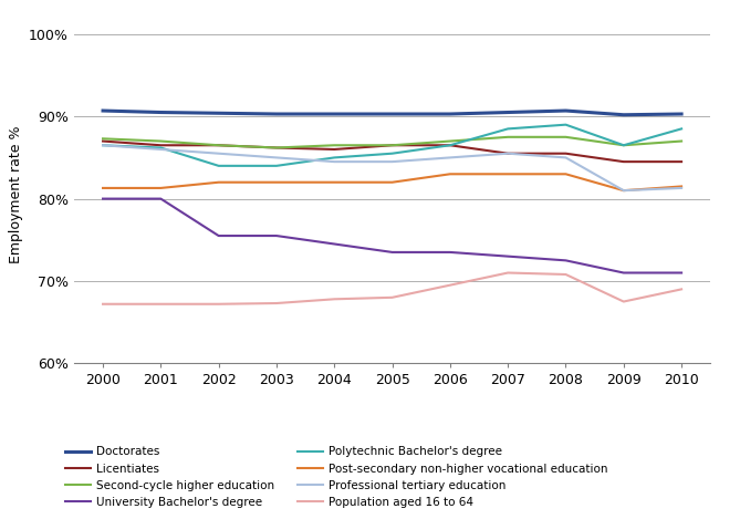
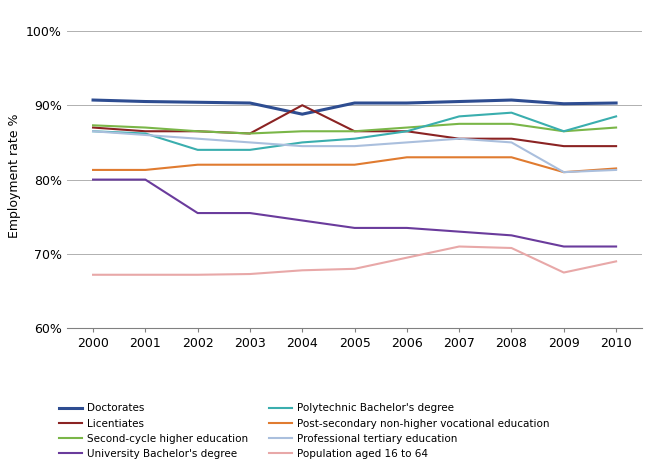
Doctorates/2004: 90.3% -> 88.8%
Licentiates/2004: 86.0% -> 90.0%
